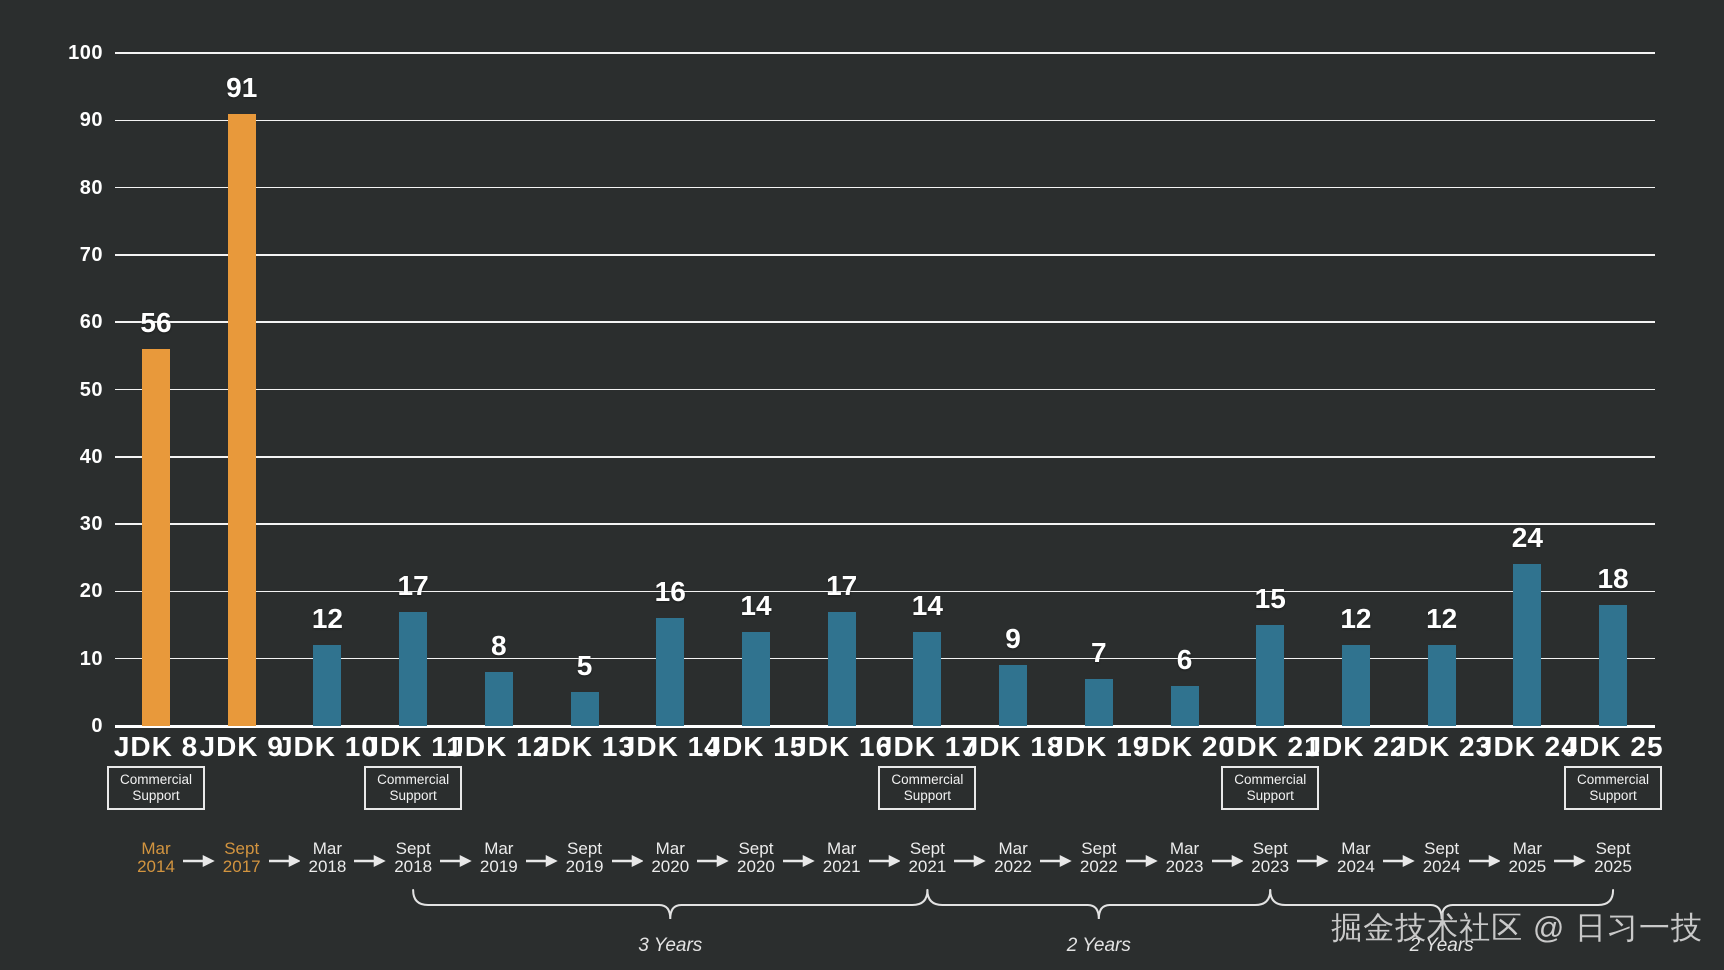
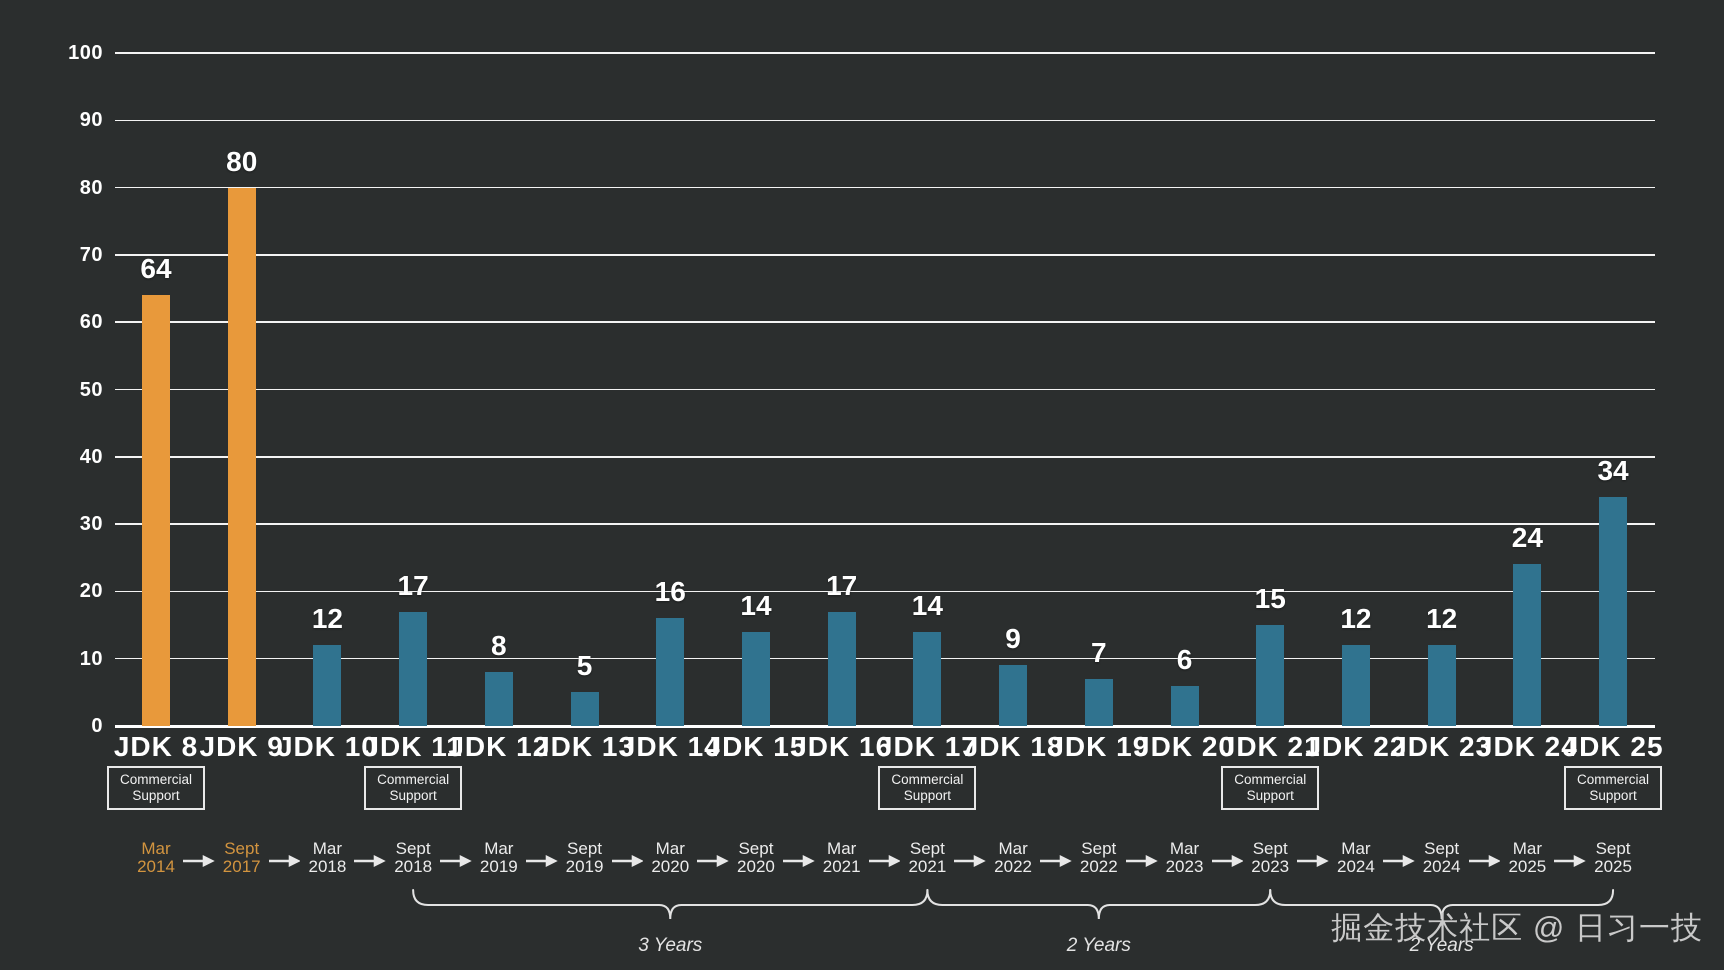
JDK 8: 56 -> 64
JDK 9: 91 -> 80
JDK 25: 18 -> 34
